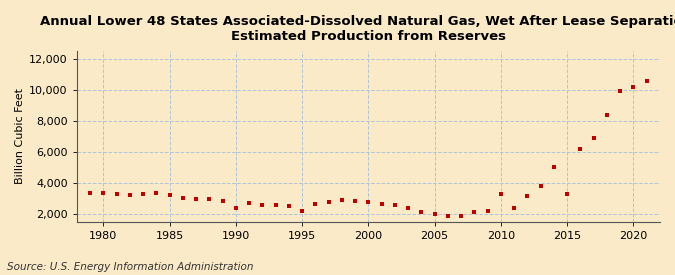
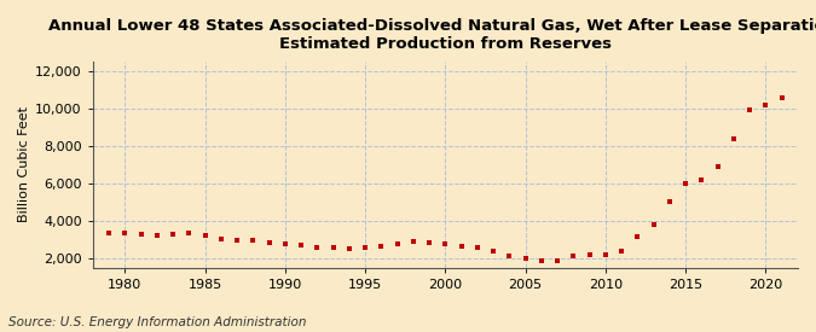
1990: 2,400 -> 2,800
1995: 2,200 -> 2,600
2010: 3,300 -> 2,200
2015: 3,300 -> 6,000
